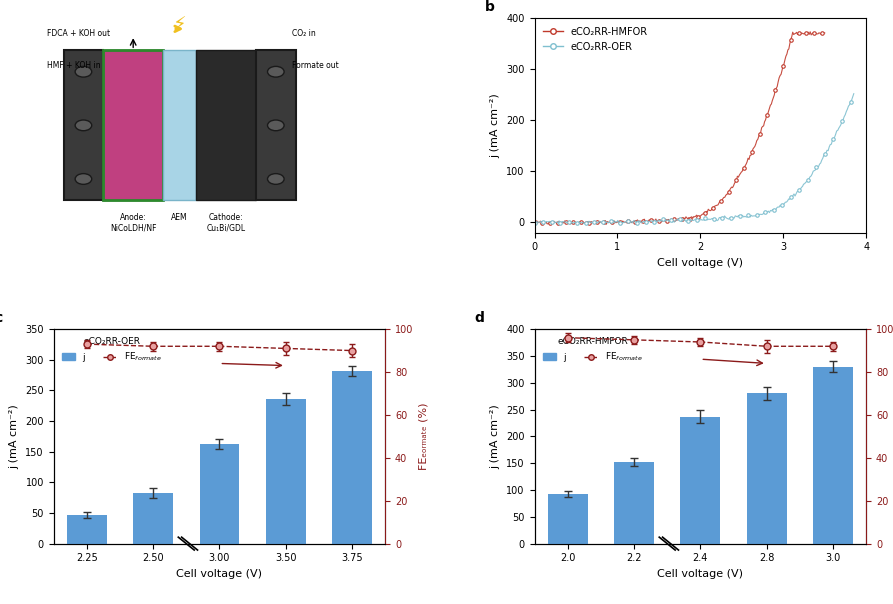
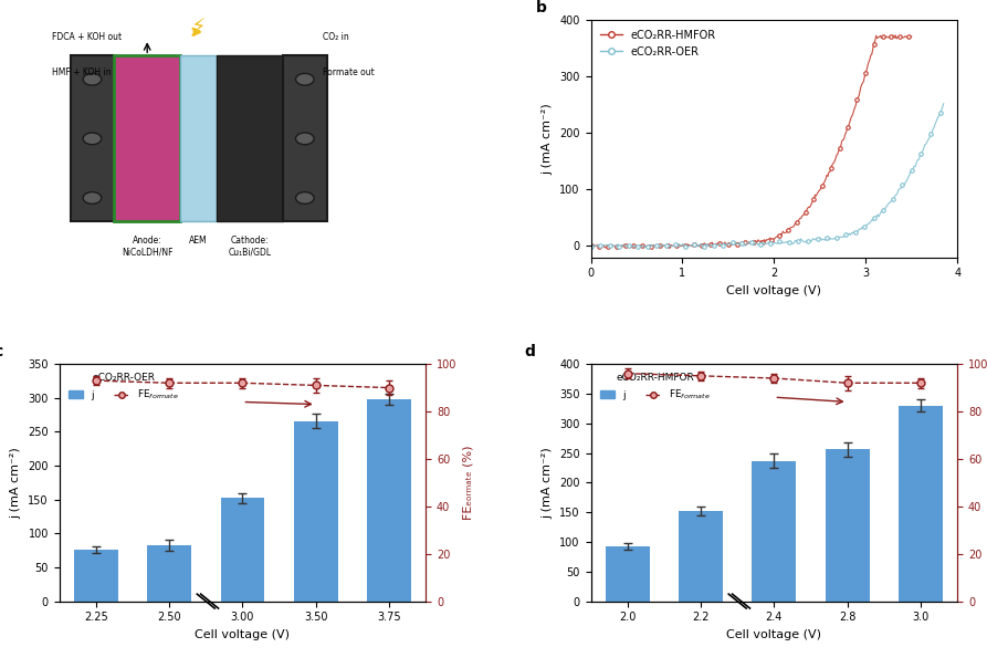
j/2.25: 47 -> 76
j/3.00: 163 -> 152
j/3.50: 236 -> 266
j/3.75: 282 -> 298
j/2.8: 280 -> 256
